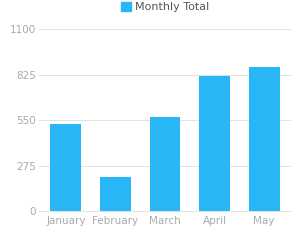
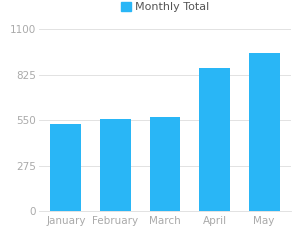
February: 210 -> 560
April: 820 -> 870
May: 870 -> 960
